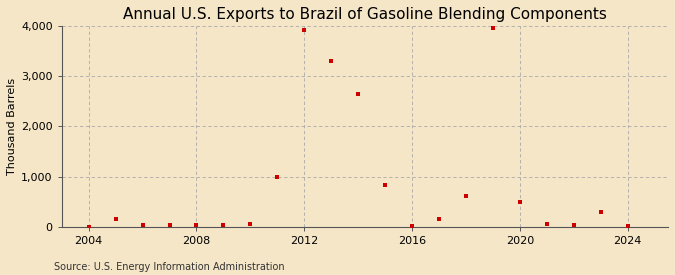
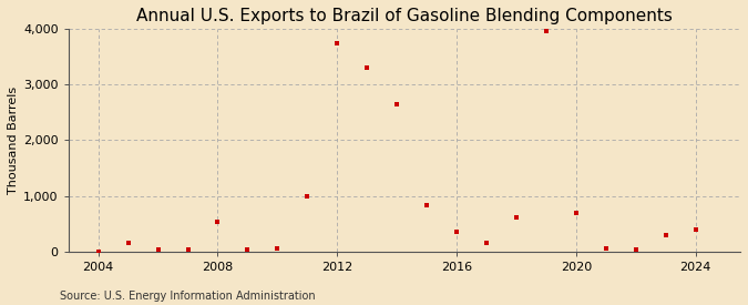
2008: 50 -> 540
2012: 3,920 -> 3,740
2016: 20 -> 360
2020: 490 -> 700
2024: 30 -> 400
